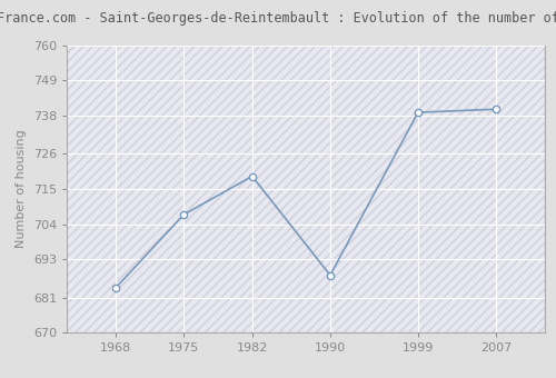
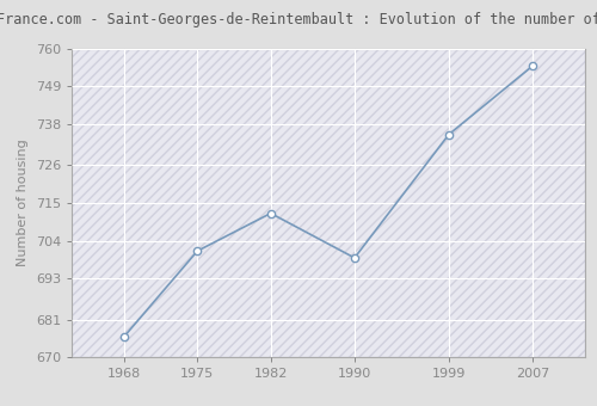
1968: 684 -> 676
1975: 707 -> 701
1982: 719 -> 712
1990: 688 -> 699
1999: 739 -> 735
2007: 740 -> 755
